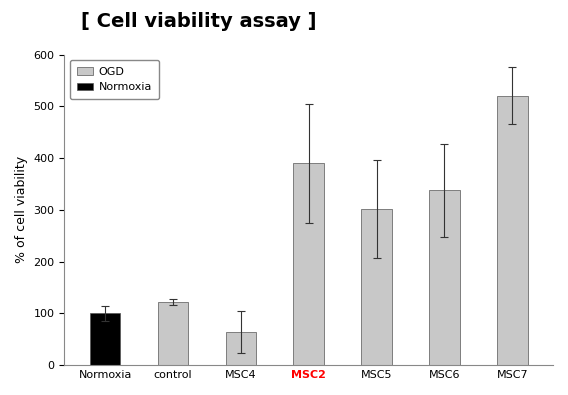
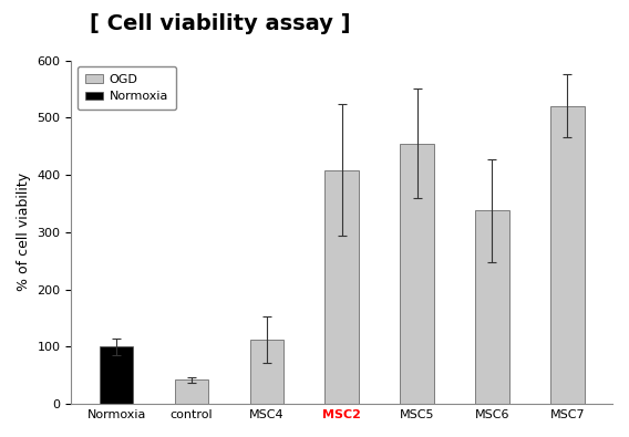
control: 122 -> 42
MSC4: 64 -> 112
MSC2: 390 -> 408
MSC5: 302 -> 455
